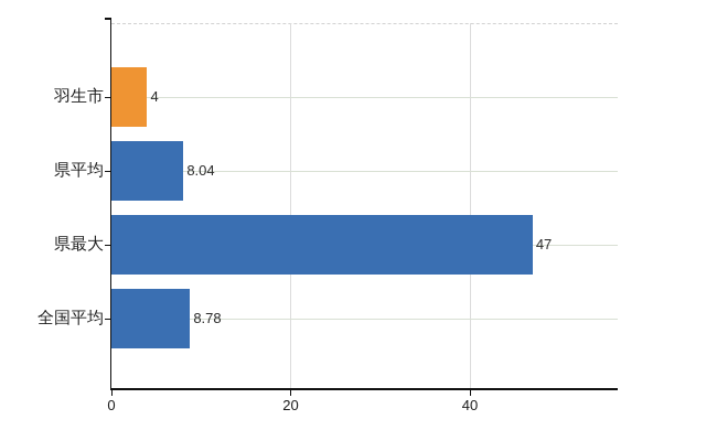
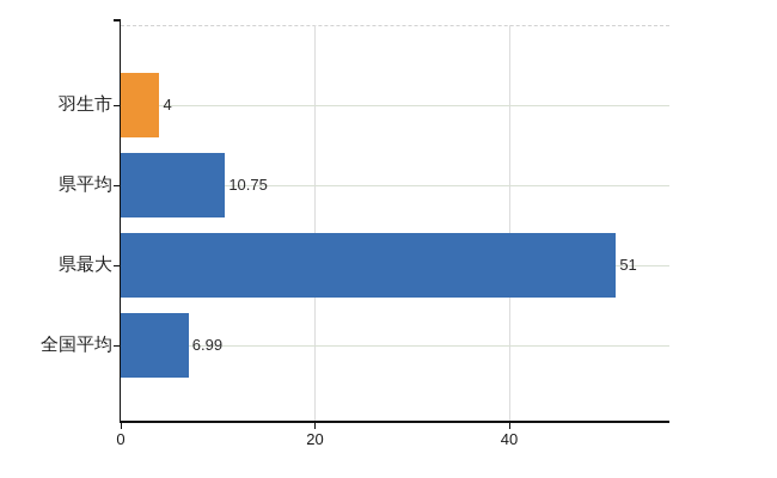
県平均: 8.04 -> 10.75
県最大: 47 -> 51
全国平均: 8.78 -> 6.99
